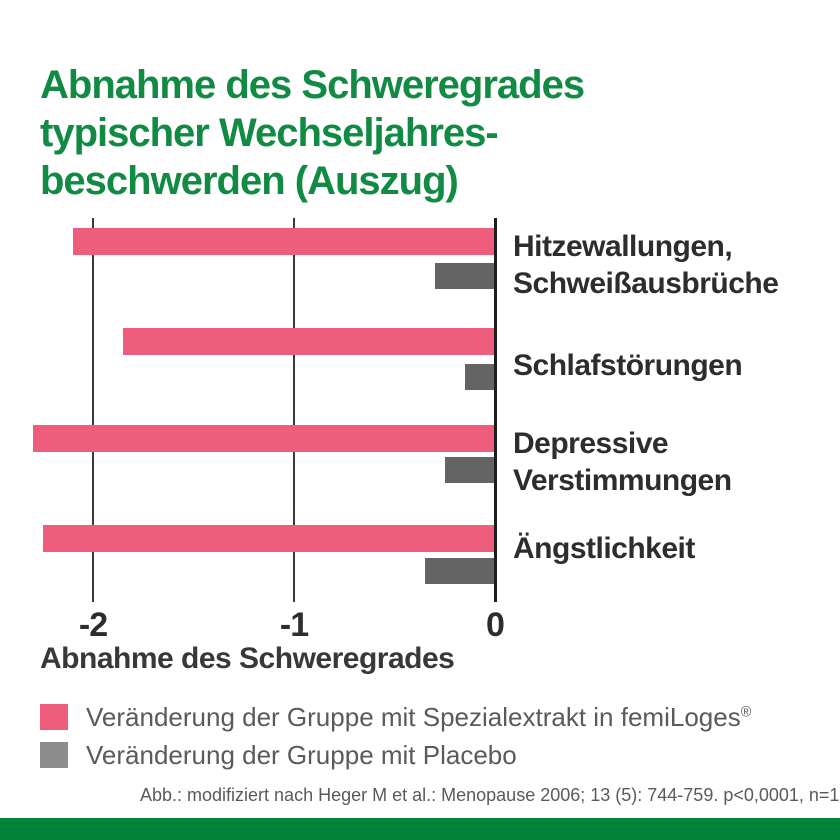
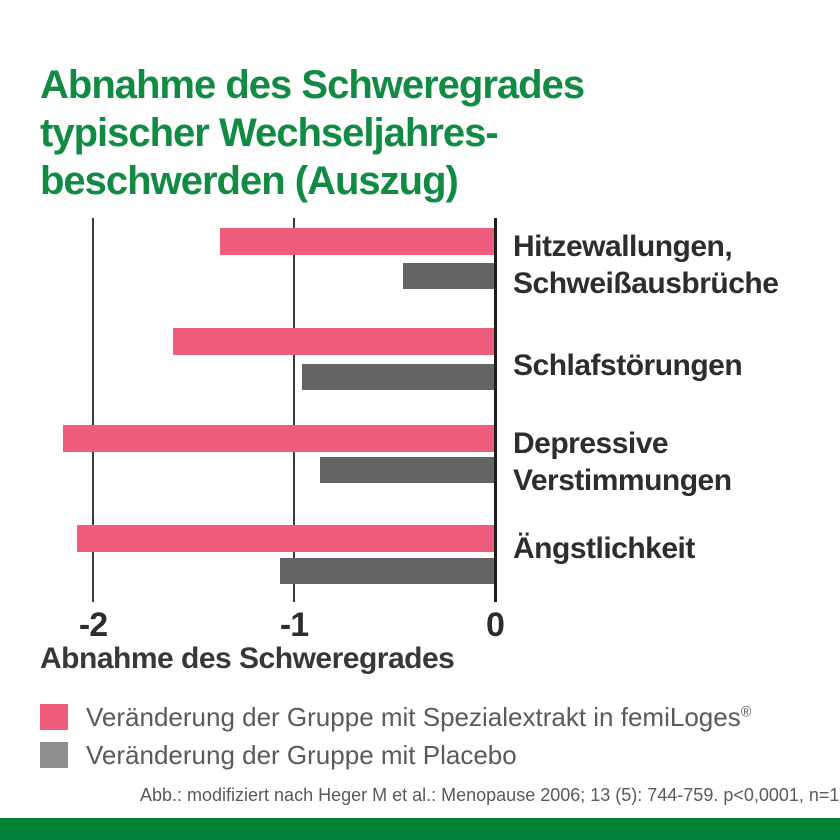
Veränderung der Gruppe mit Spezialextrakt in femiLoges®/Hitzewallungen, Schweißausbrüche: -2.10 -> -1.37
Veränderung der Gruppe mit Placebo/Hitzewallungen, Schweißausbrüche: -0.30 -> -0.46
Veränderung der Gruppe mit Spezialextrakt in femiLoges®/Schlafstörungen: -1.85 -> -1.60
Veränderung der Gruppe mit Placebo/Schlafstörungen: -0.15 -> -0.96
Veränderung der Gruppe mit Spezialextrakt in femiLoges®/Depressive Verstimmungen: -2.30 -> -2.15
Veränderung der Gruppe mit Placebo/Depressive Verstimmungen: -0.25 -> -0.87
Veränderung der Gruppe mit Spezialextrakt in femiLoges®/Ängstlichkeit: -2.25 -> -2.08
Veränderung der Gruppe mit Placebo/Ängstlichkeit: -0.35 -> -1.07
